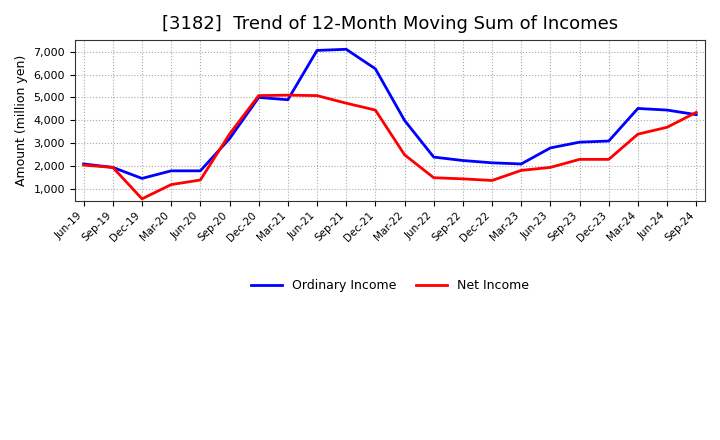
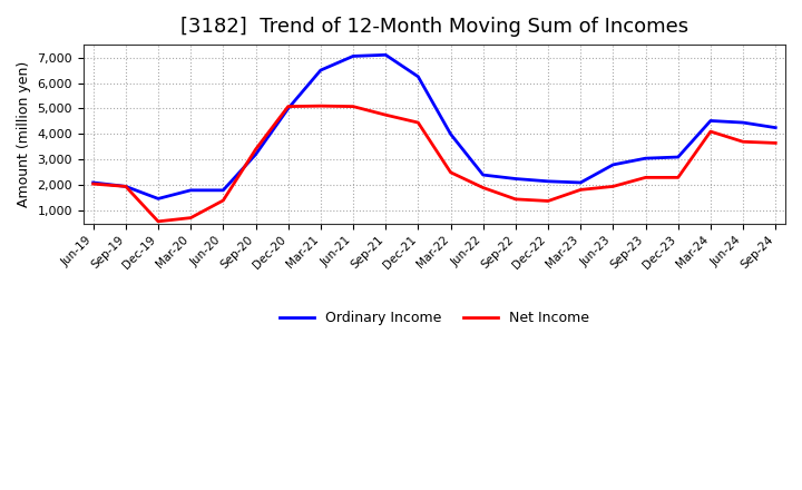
Net Income/Mar-20: 1,200 -> 720
Ordinary Income/Mar-21: 4,900 -> 6,500
Net Income/Jun-22: 1,500 -> 1,900
Net Income/Mar-24: 3,400 -> 4,100
Net Income/Sep-24: 4,350 -> 3,650
